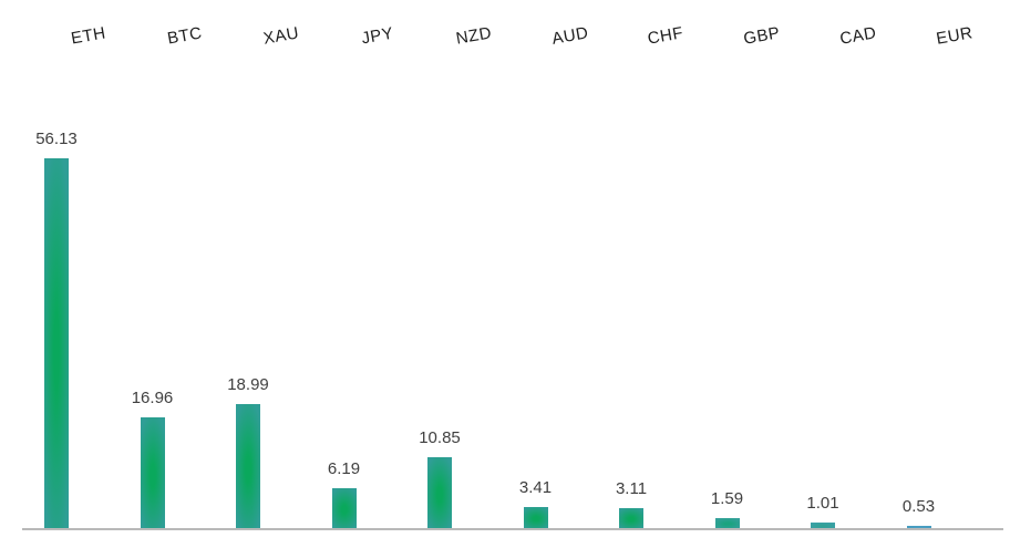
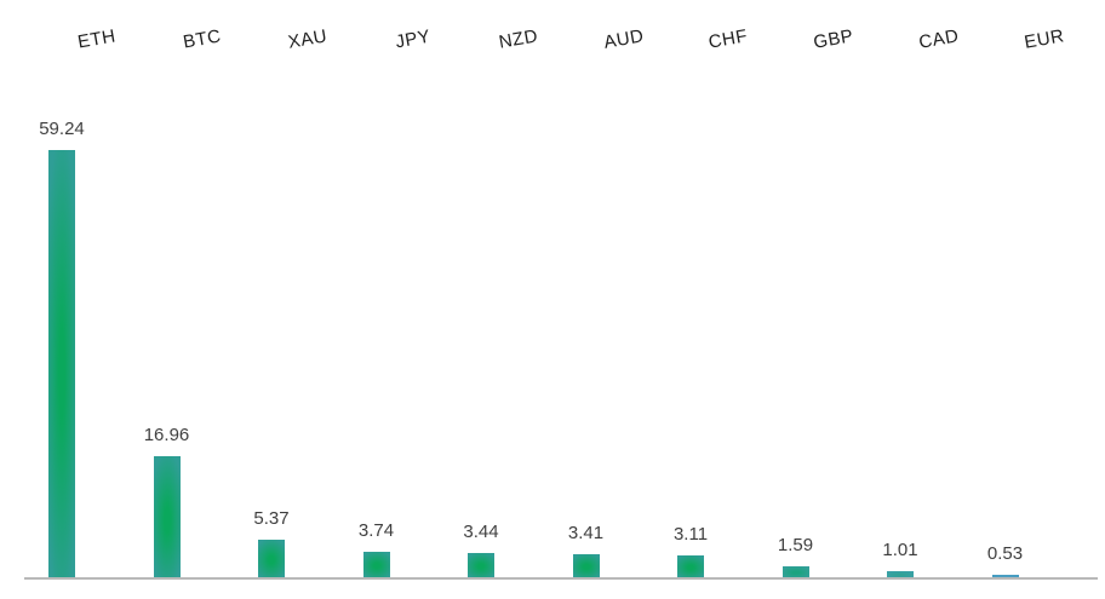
ETH: 56.13 -> 59.24
XAU: 18.99 -> 5.37
JPY: 6.19 -> 3.74
NZD: 10.85 -> 3.44
